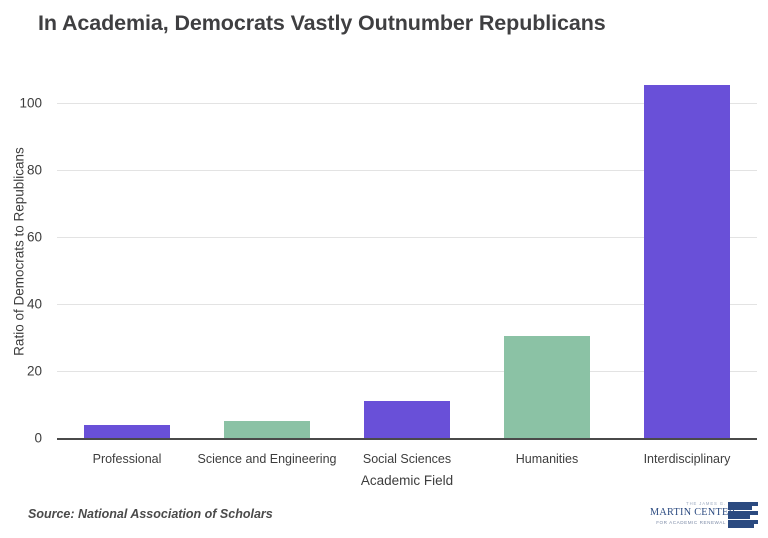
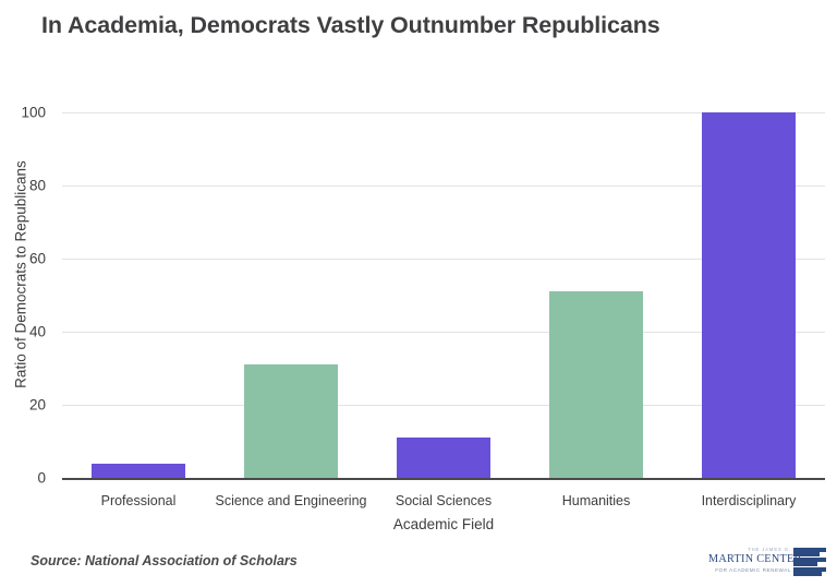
Science and Engineering: 5 -> 31
Humanities: 30 -> 51
Interdisciplinary: 106 -> 100
